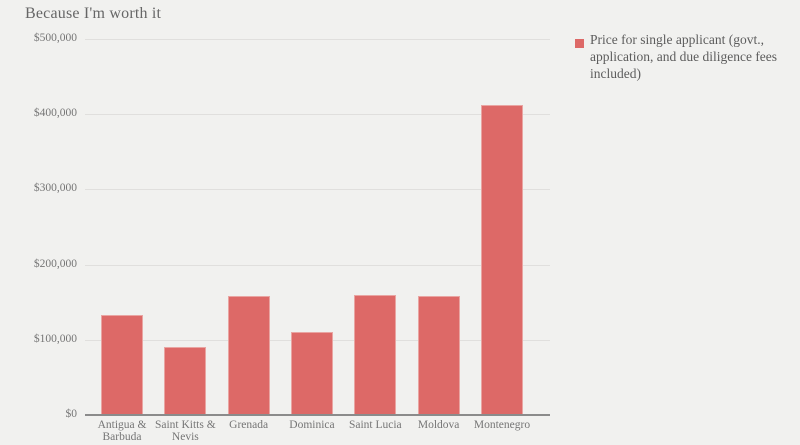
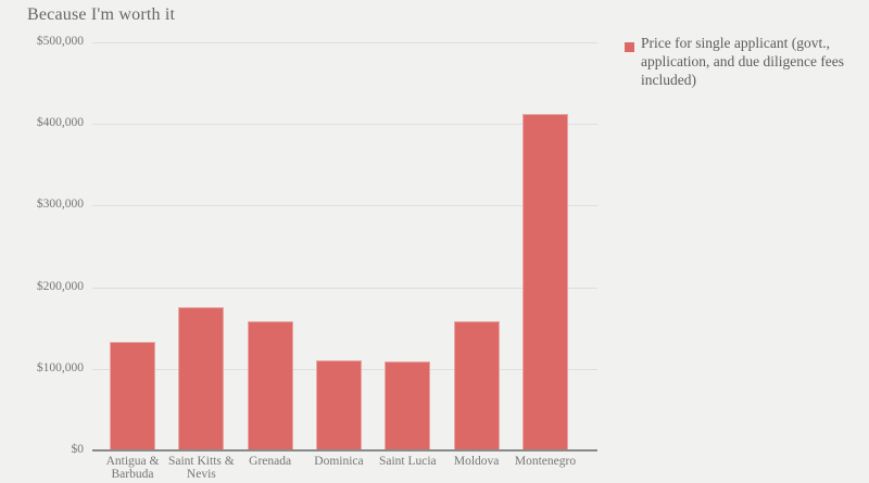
Saint Kitts & Nevis: $90000 -> $180000
Saint Lucia: $160000 -> $110000
